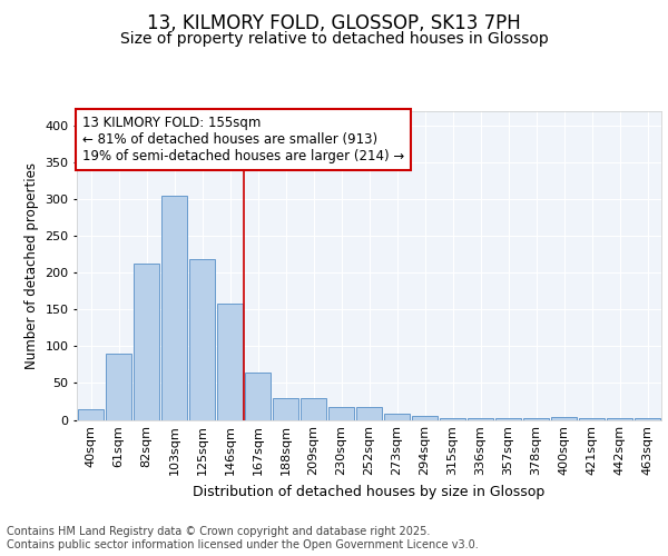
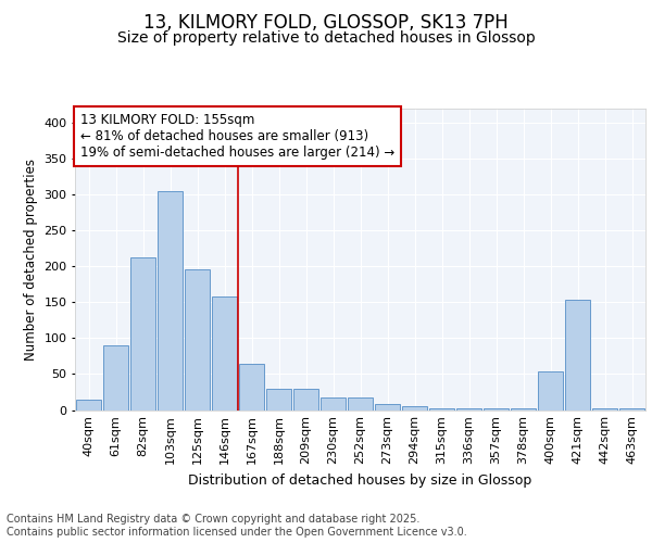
125sqm: 218 -> 196
400sqm: 4 -> 54
421sqm: 3 -> 154
